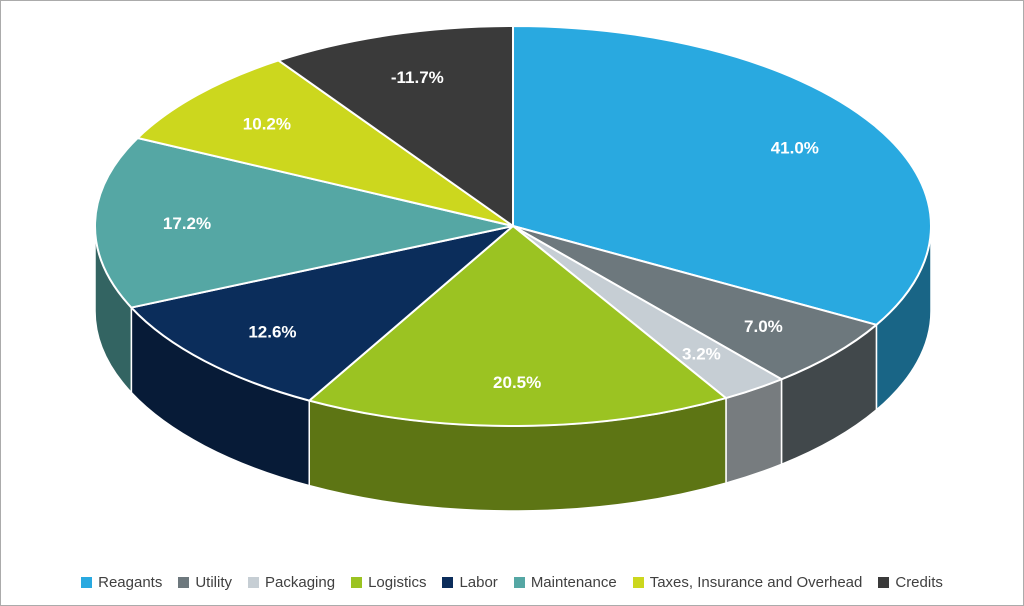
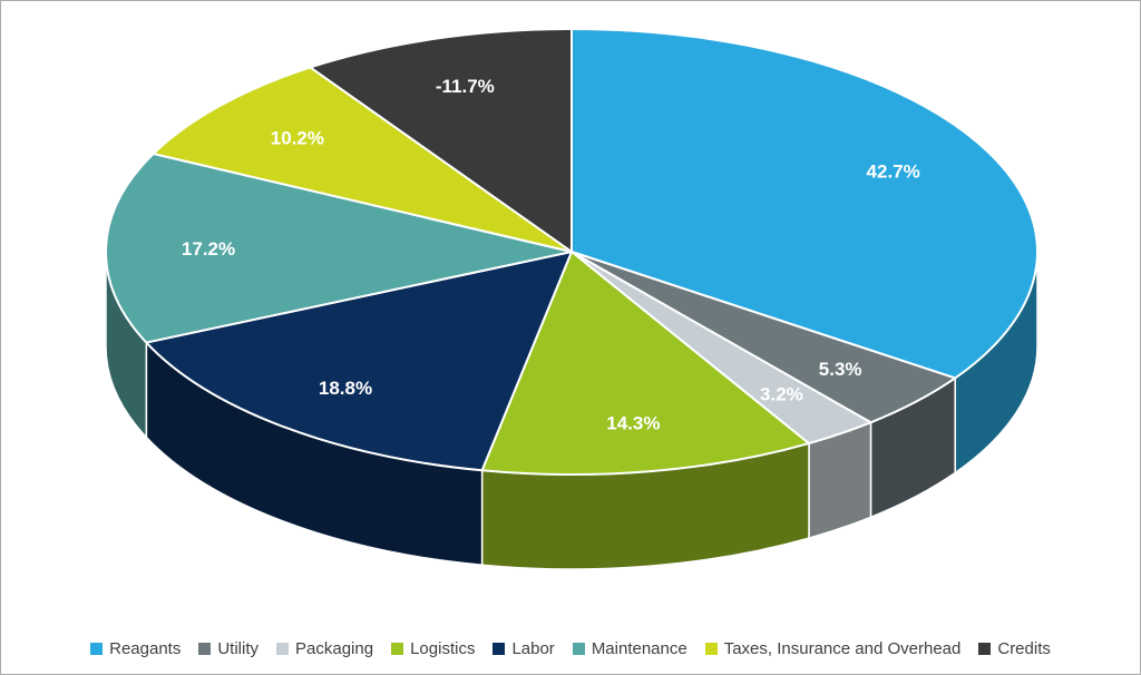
Reagants: 41.0% -> 42.7%
Utility: 7.0% -> 5.3%
Logistics: 20.5% -> 14.3%
Labor: 12.6% -> 18.8%
